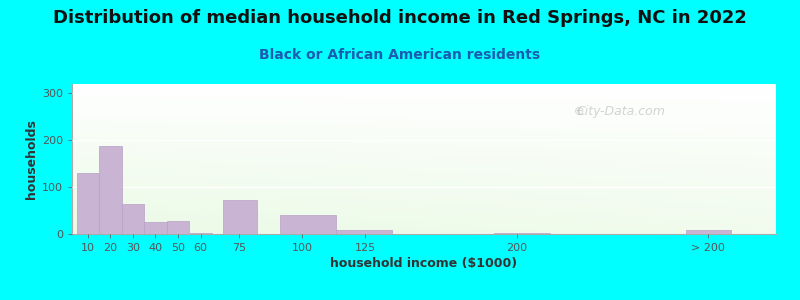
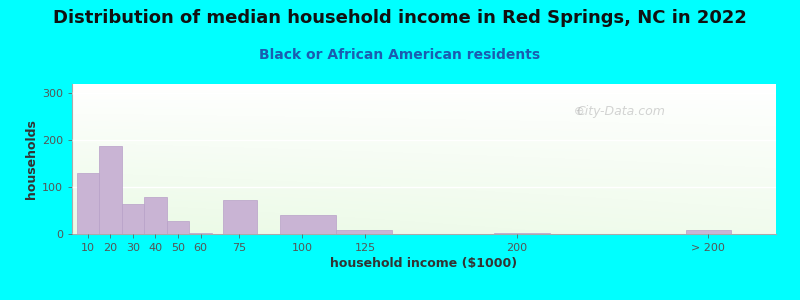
40: 25 -> 80
